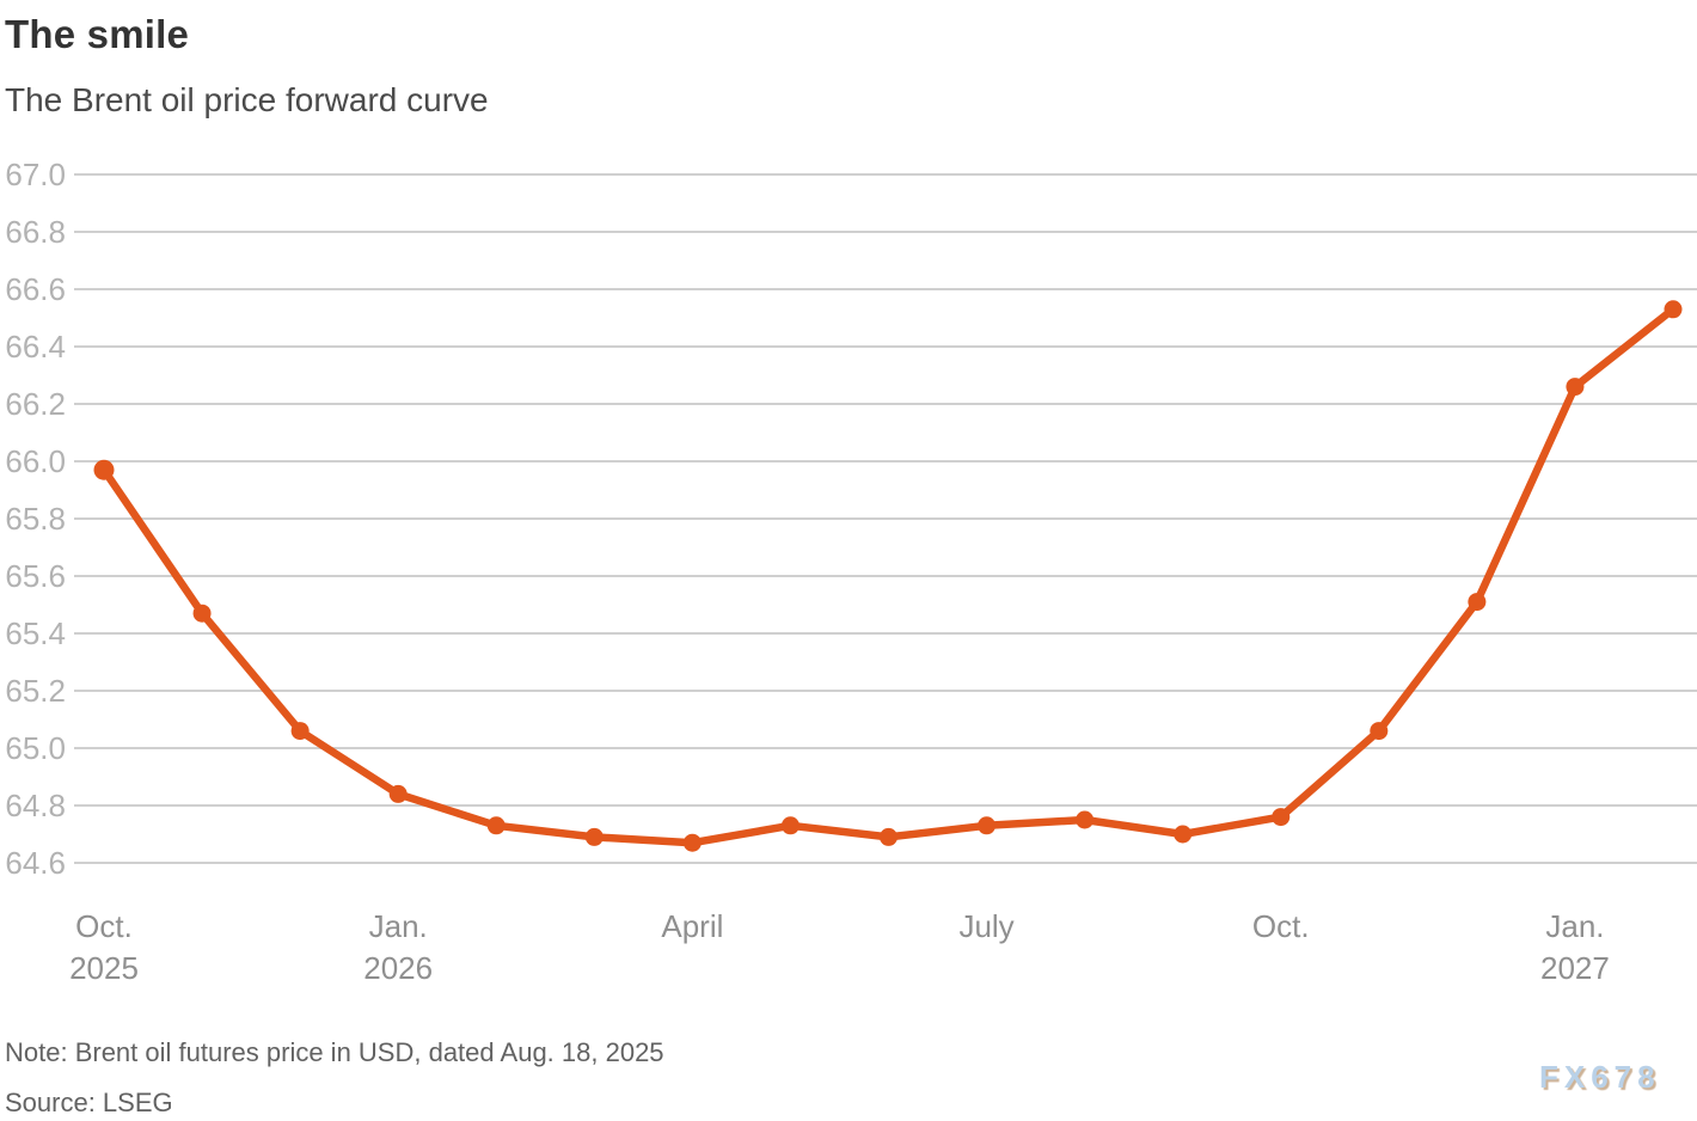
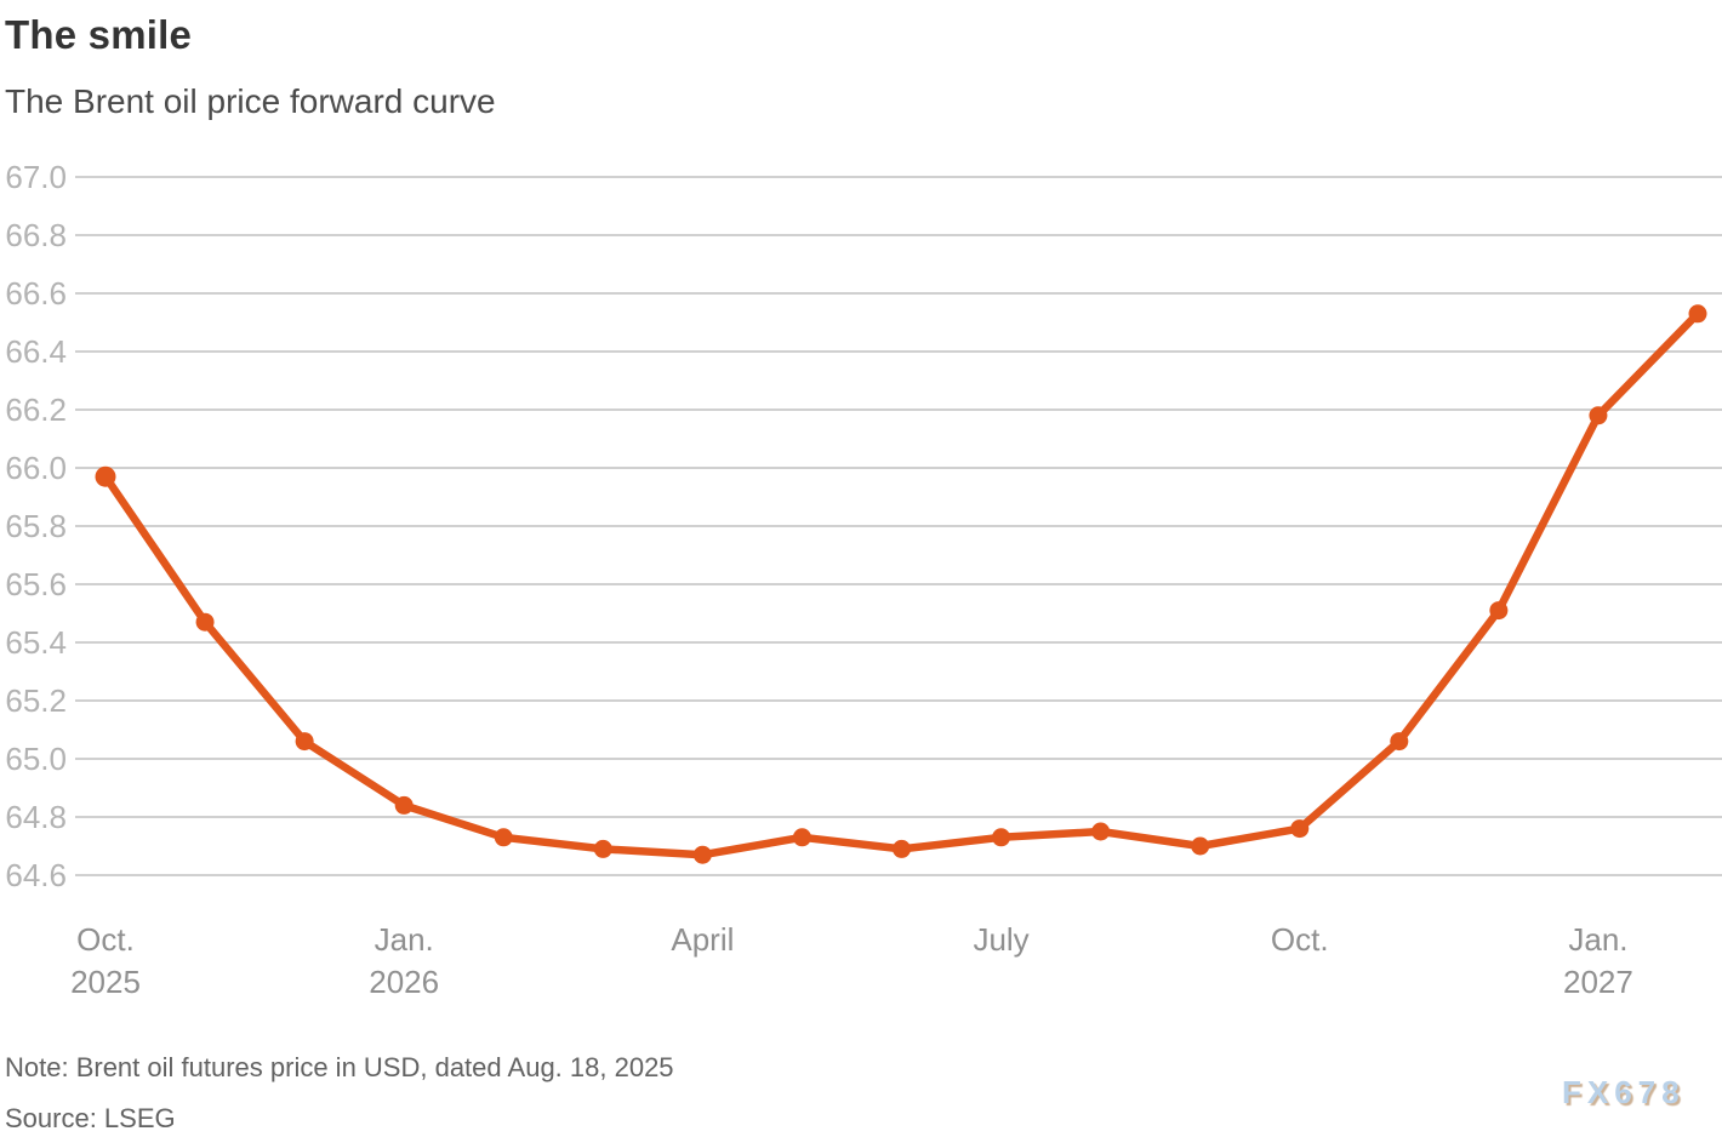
Jan. 2027: 66.26 -> 66.18
